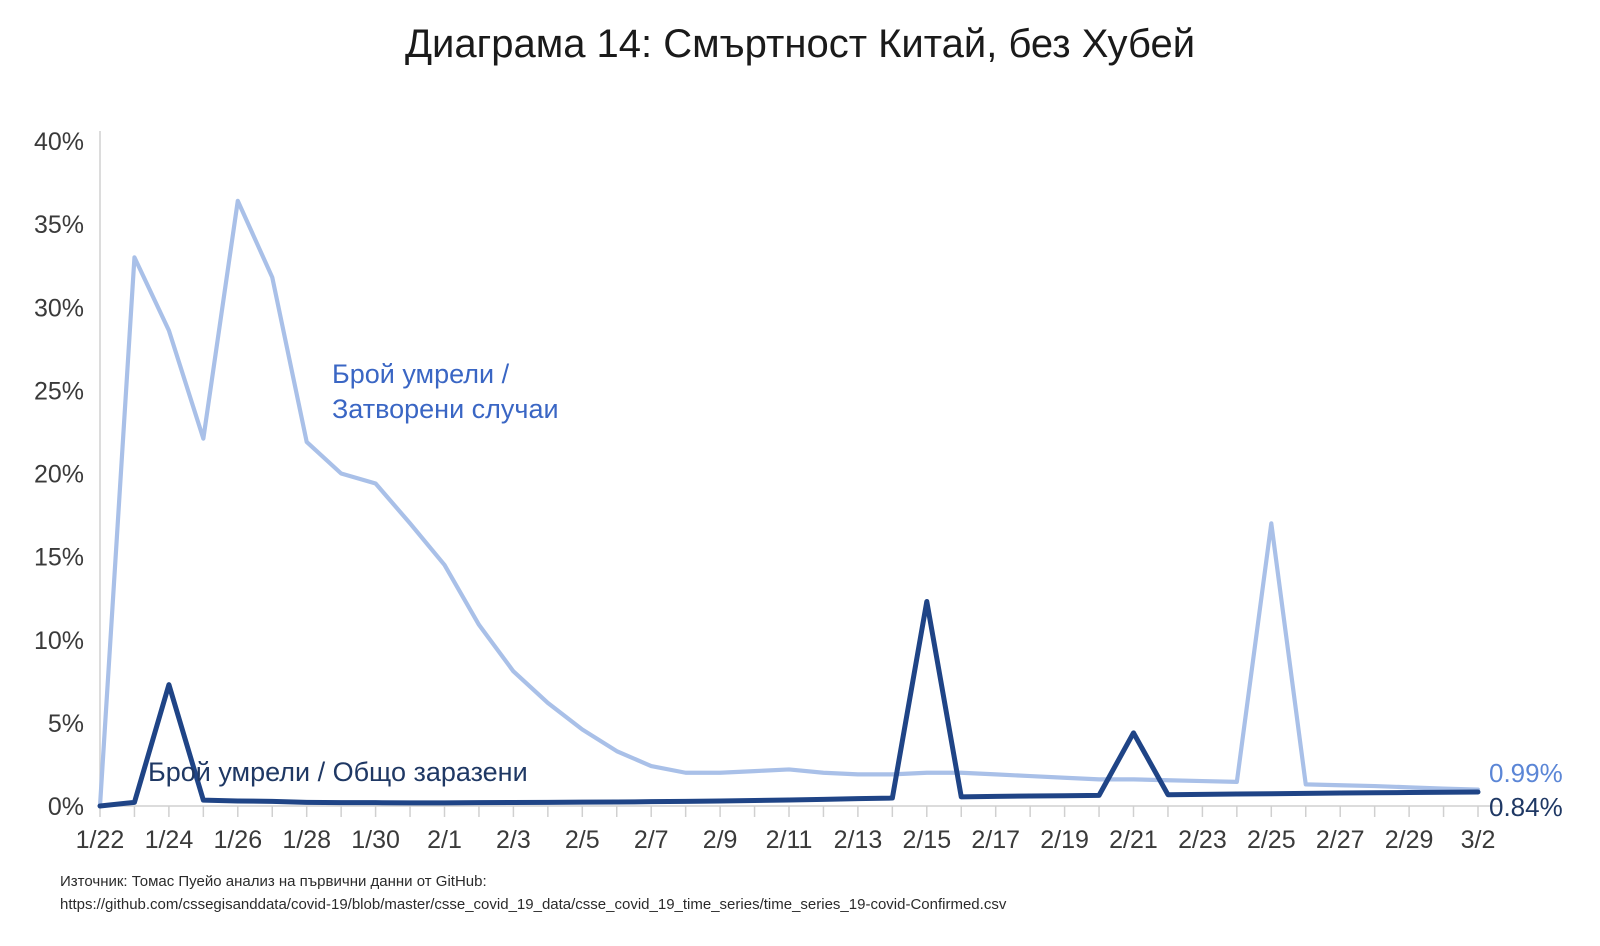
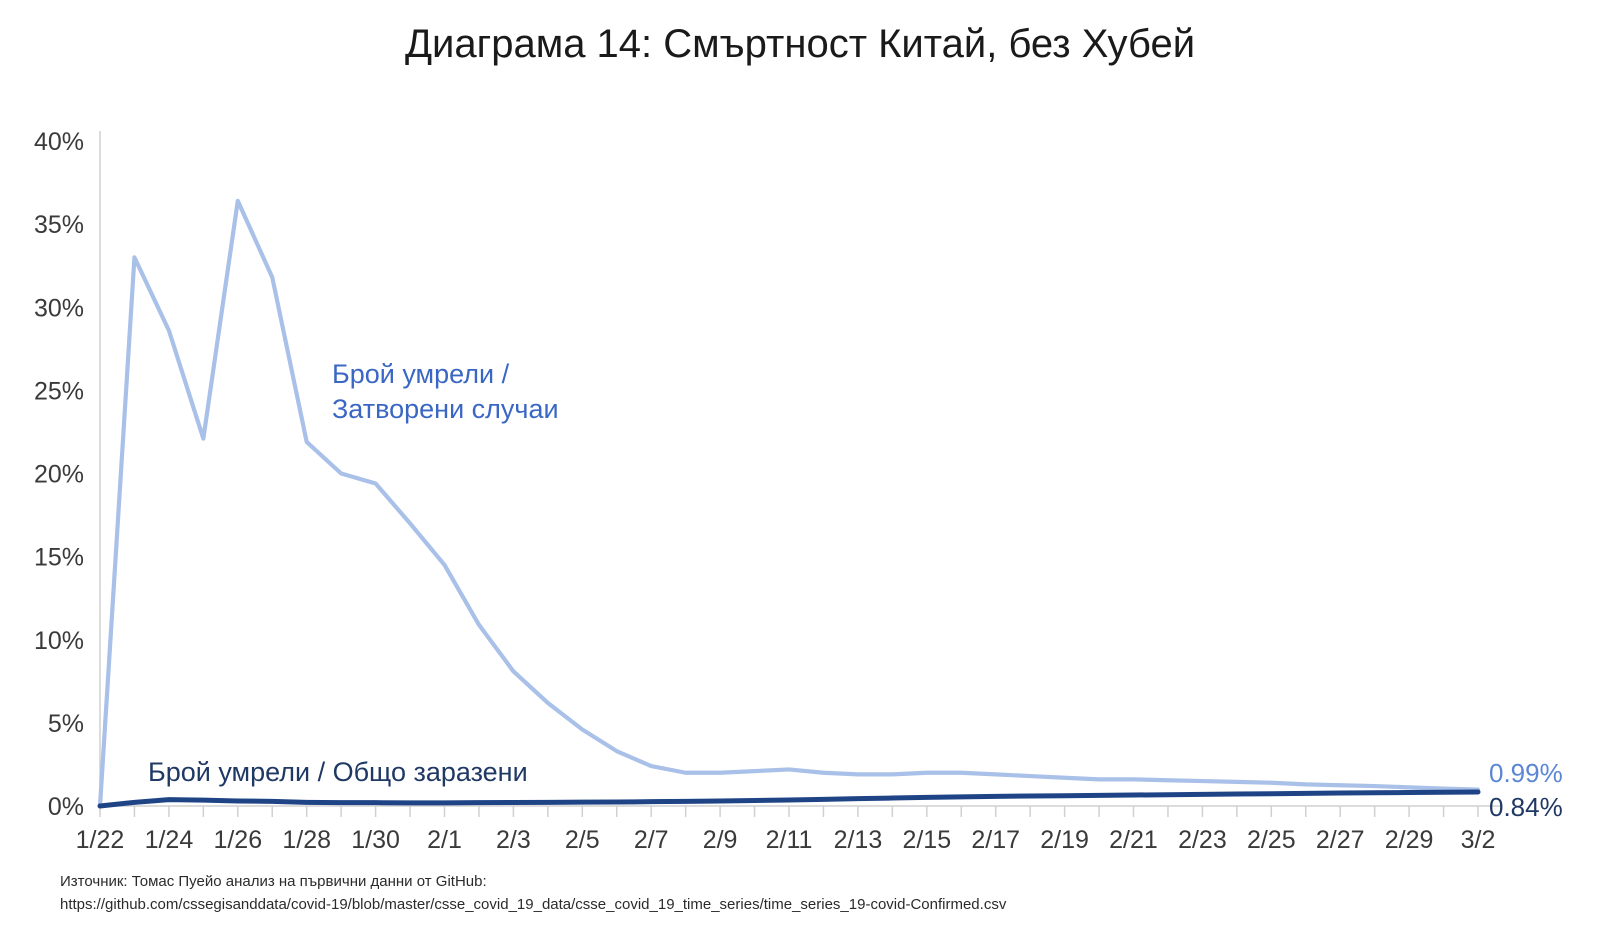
Брой умрели / Общо заразени/1/24: 7.3% -> 0.4%
Брой умрели / Общо заразени/2/15: 12.3% -> 0.5%
Брой умрели / Общо заразени/2/21: 4.4% -> 0.7%
Брой умрели / Затворени случаи/2/25: 17.0% -> 1.4%
